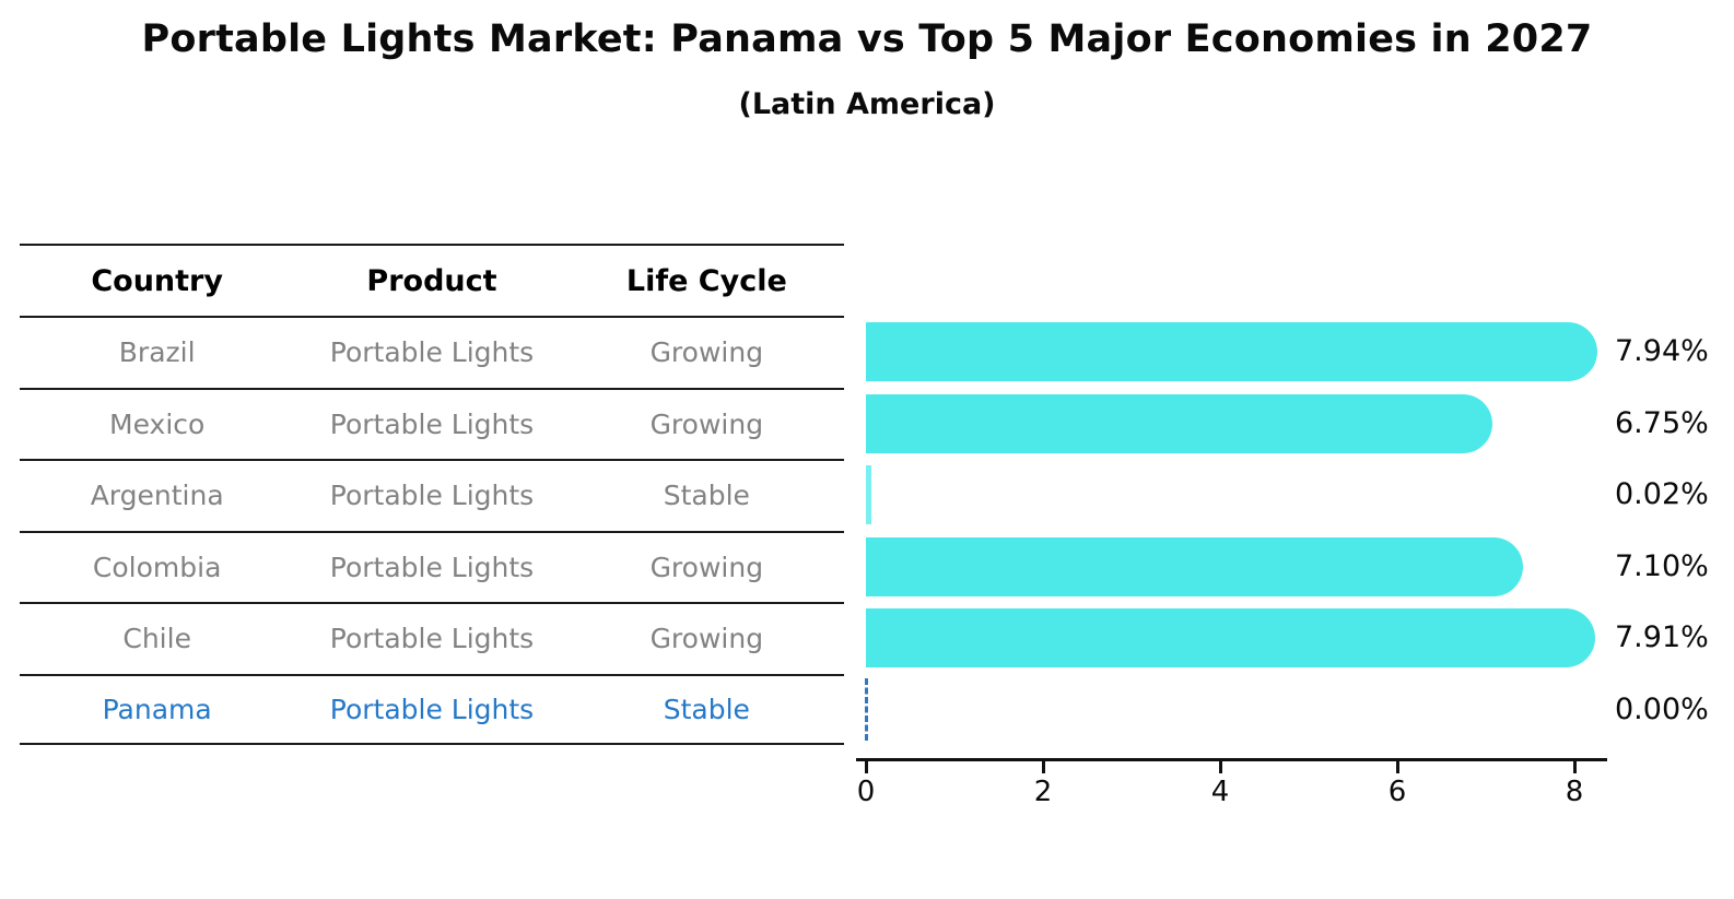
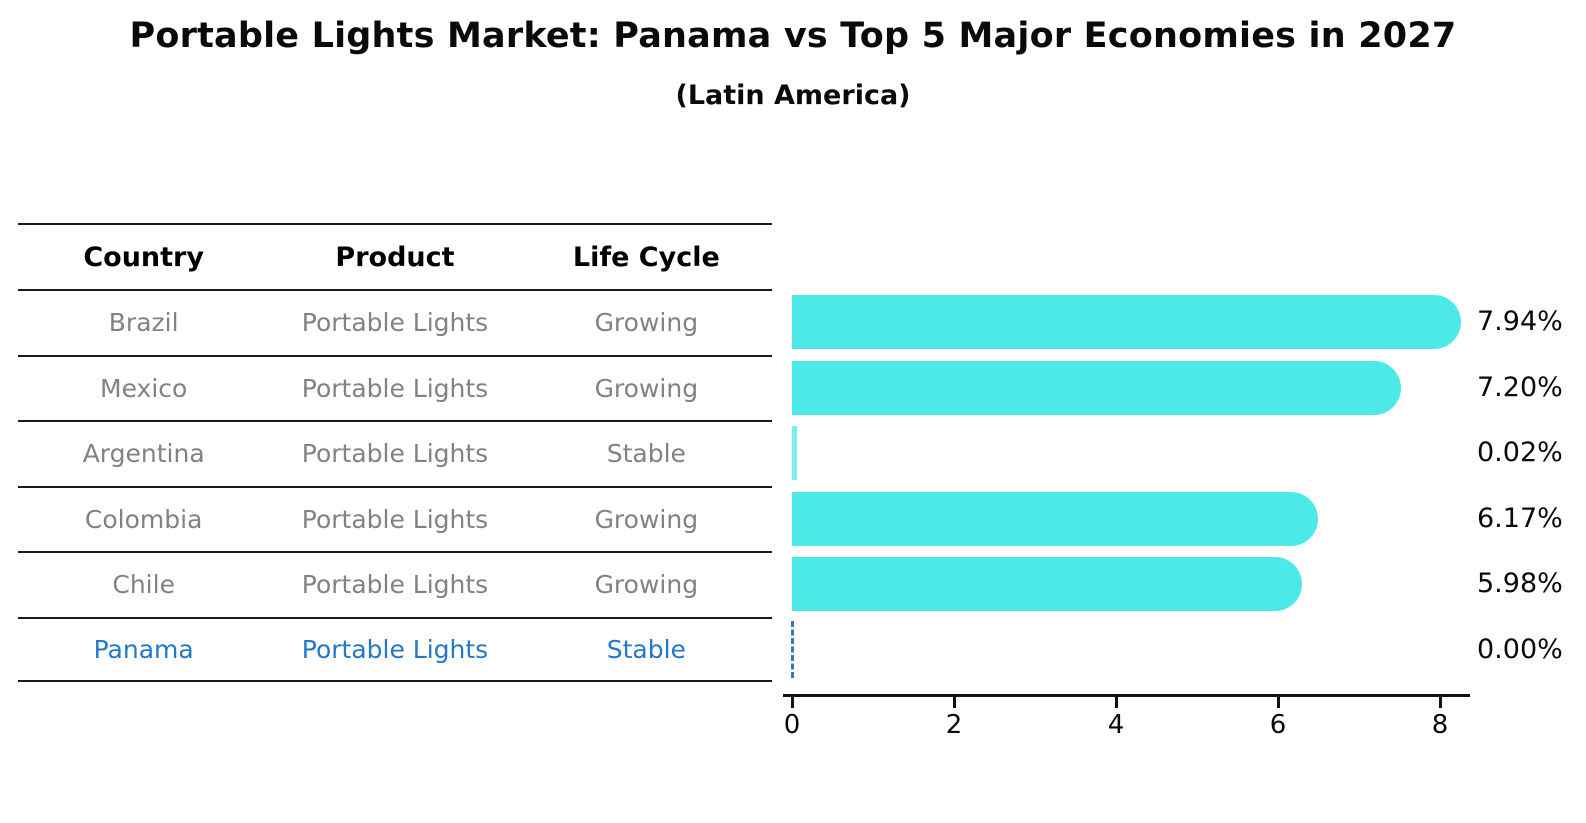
Mexico: 6.75% -> 7.20%
Colombia: 7.10% -> 6.17%
Chile: 7.91% -> 5.98%
